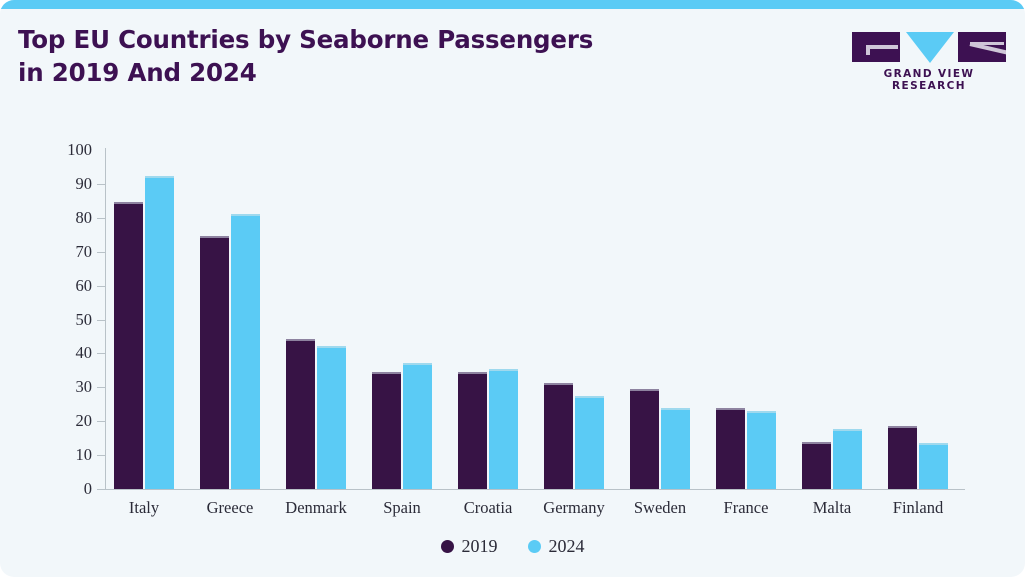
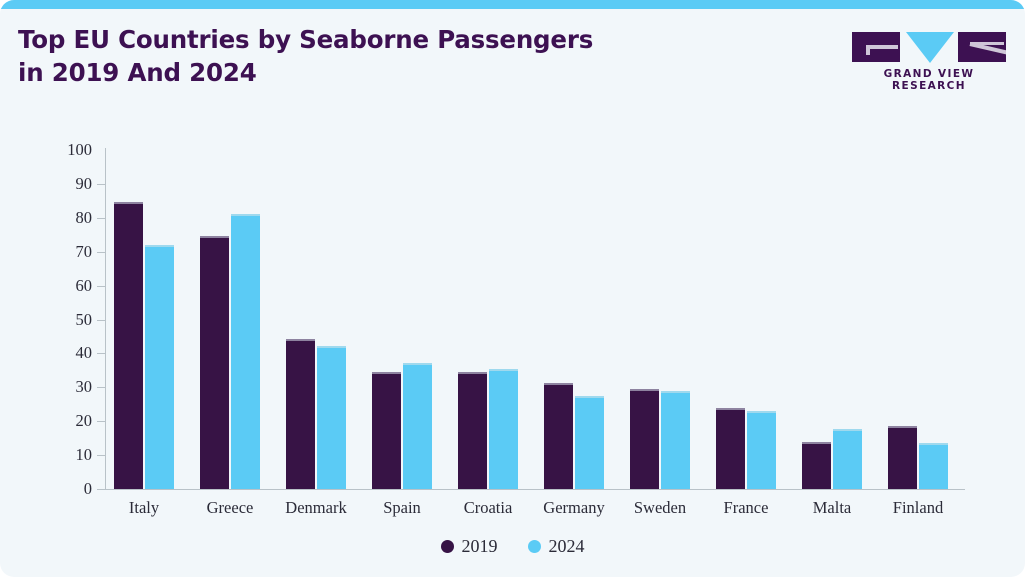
2024/Italy: 92 -> 72
2024/Sweden: 24 -> 29
